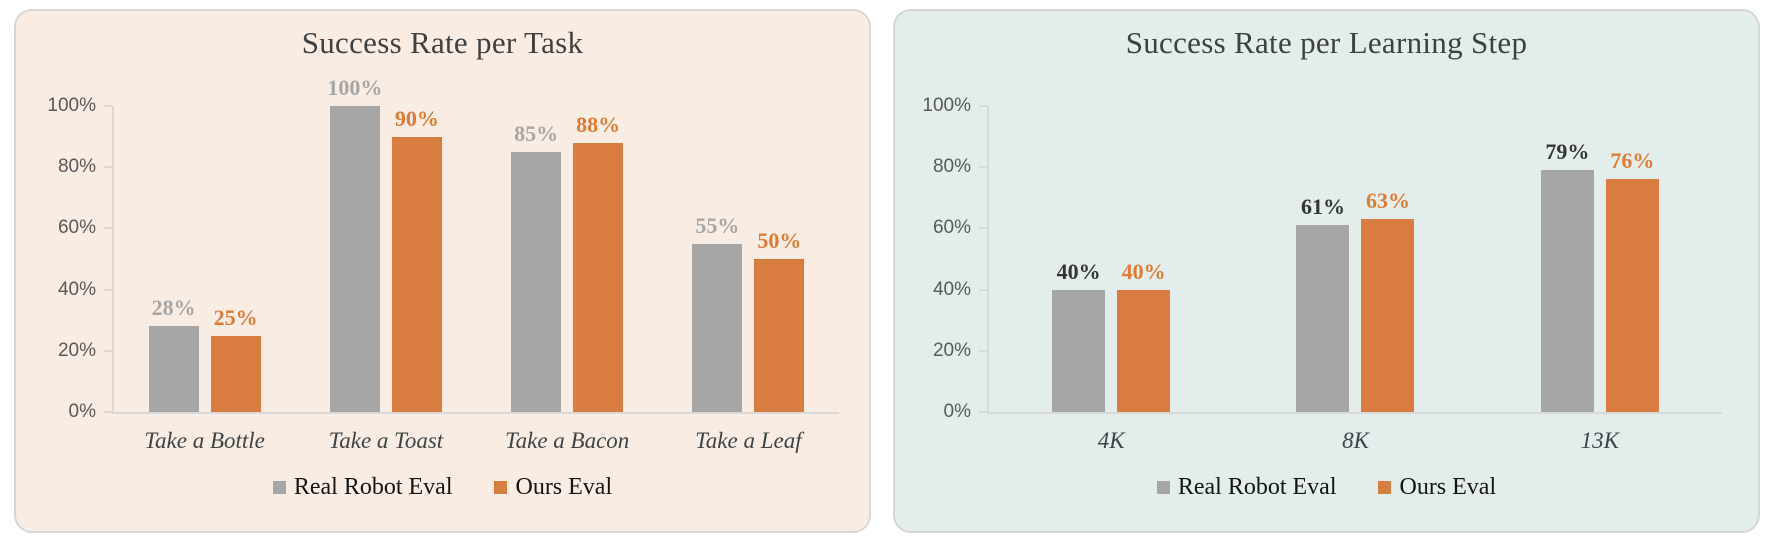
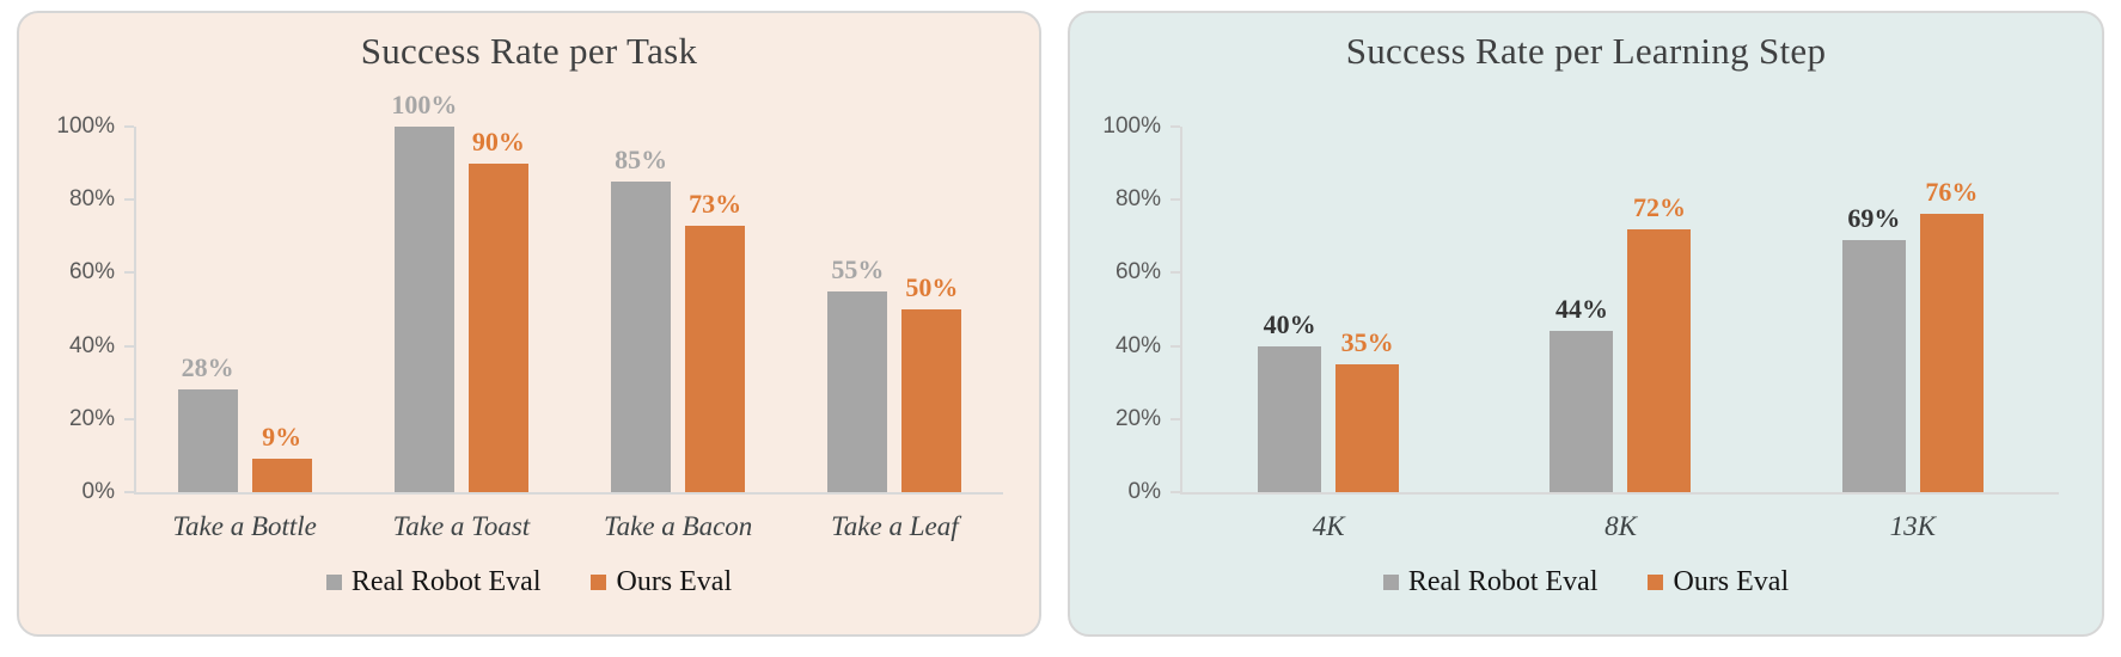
Success Rate per Task/Ours Eval/Take a Bottle: 25% -> 9%
Success Rate per Task/Ours Eval/Take a Bacon: 88% -> 73%
Success Rate per Learning Step/Ours Eval/4K: 40% -> 35%
Success Rate per Learning Step/Real Robot Eval/8K: 61% -> 44%
Success Rate per Learning Step/Ours Eval/8K: 63% -> 72%
Success Rate per Learning Step/Real Robot Eval/13K: 79% -> 69%
